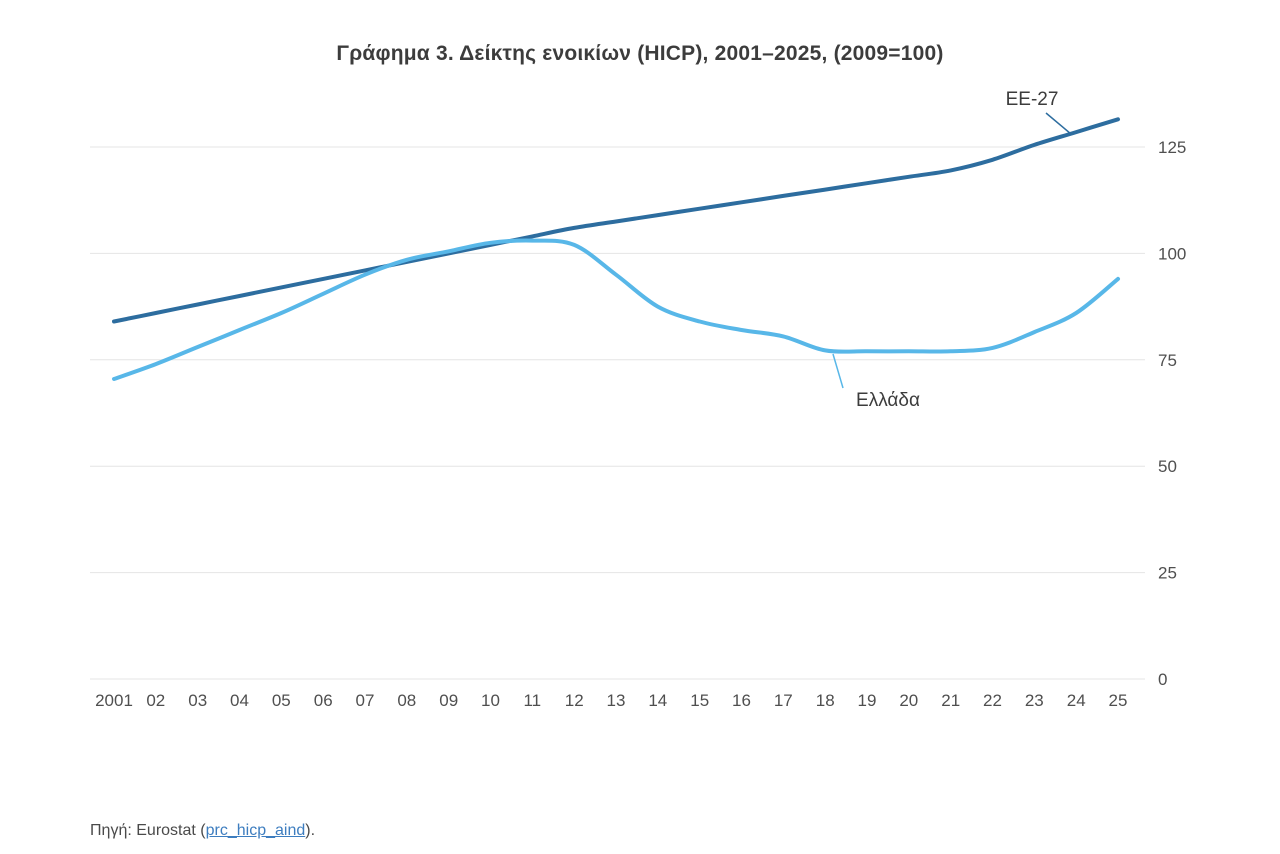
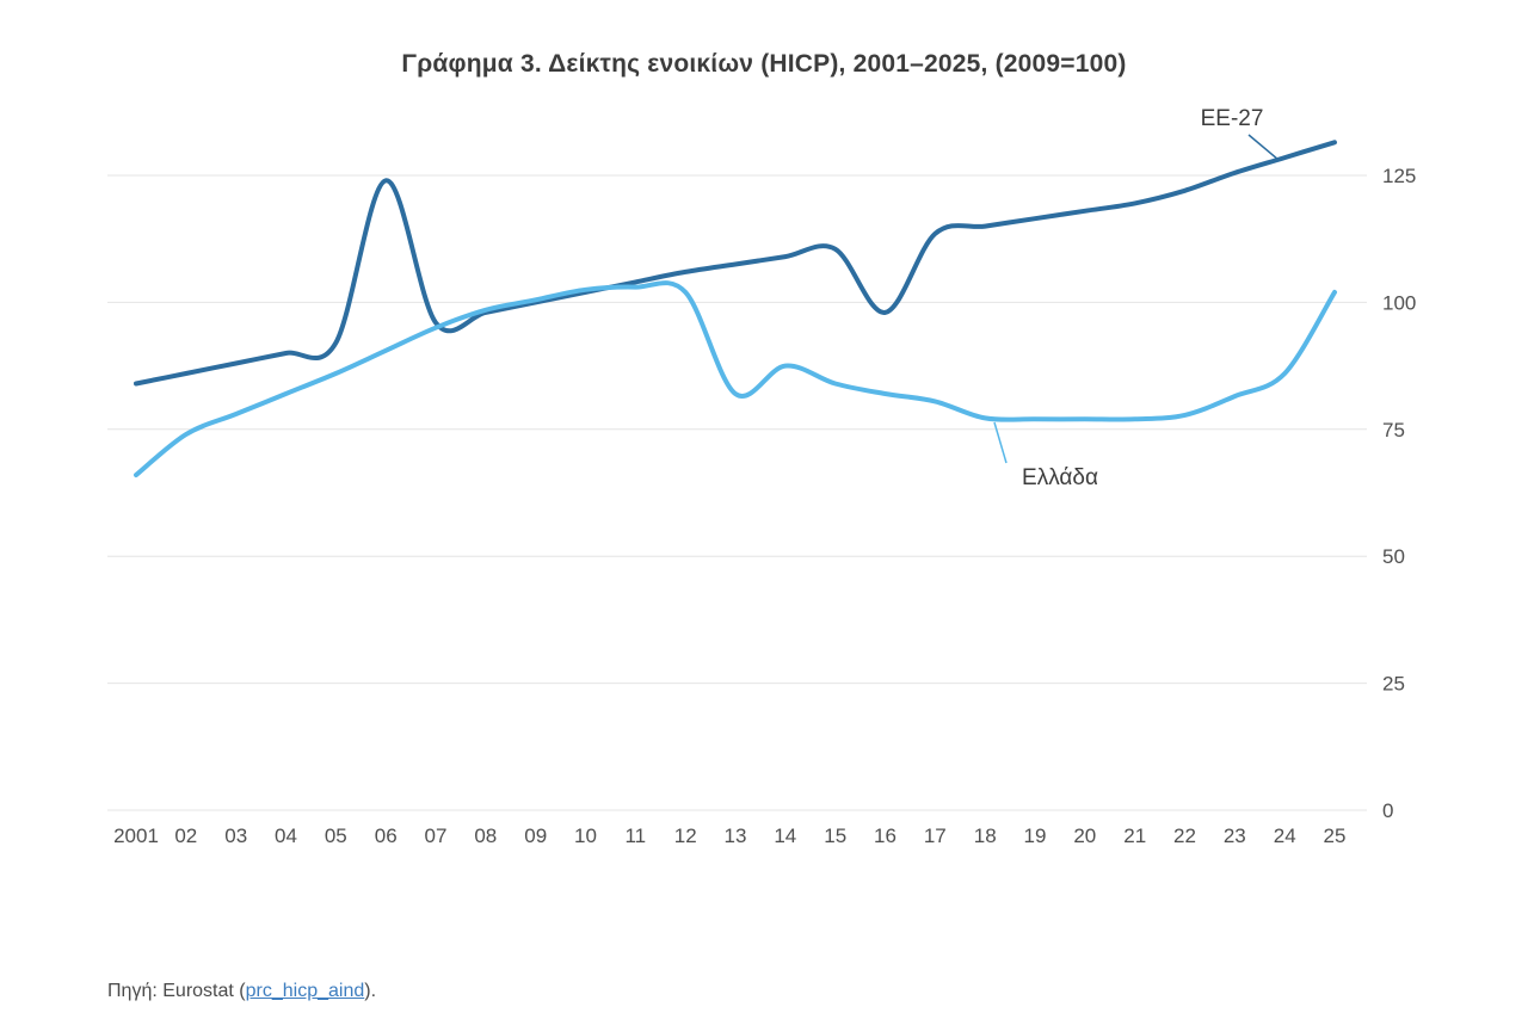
Ελλάδα/2001: 70 -> 66
EE-27/06: 94 -> 124
Ελλάδα/13: 95 -> 82
EE-27/16: 112 -> 98
Ελλάδα/25: 94 -> 102
